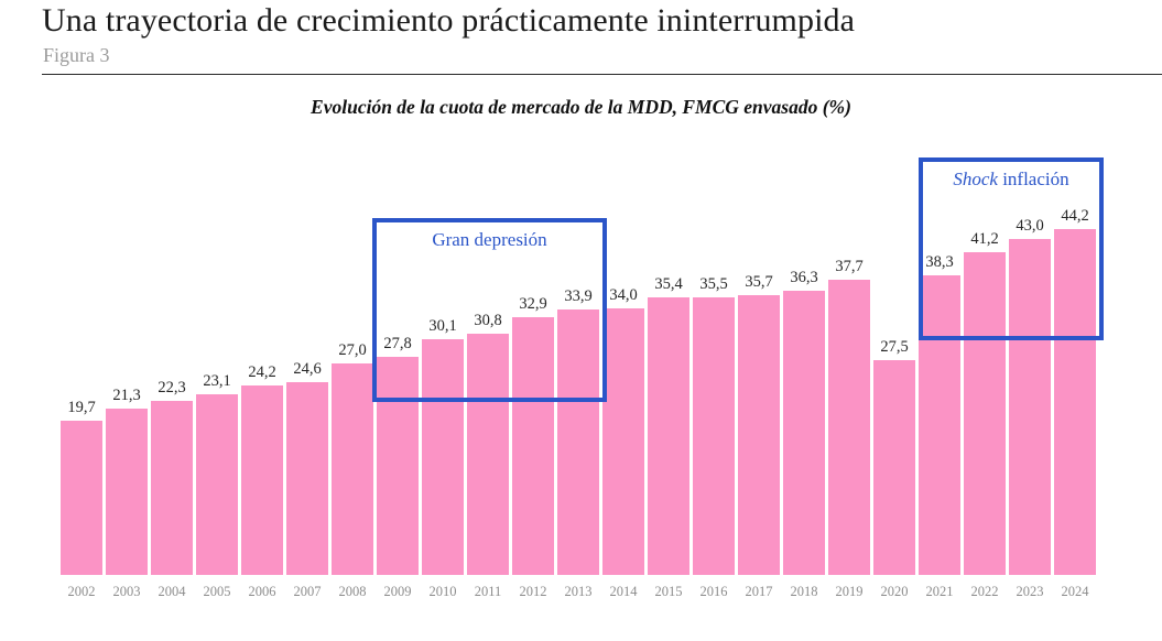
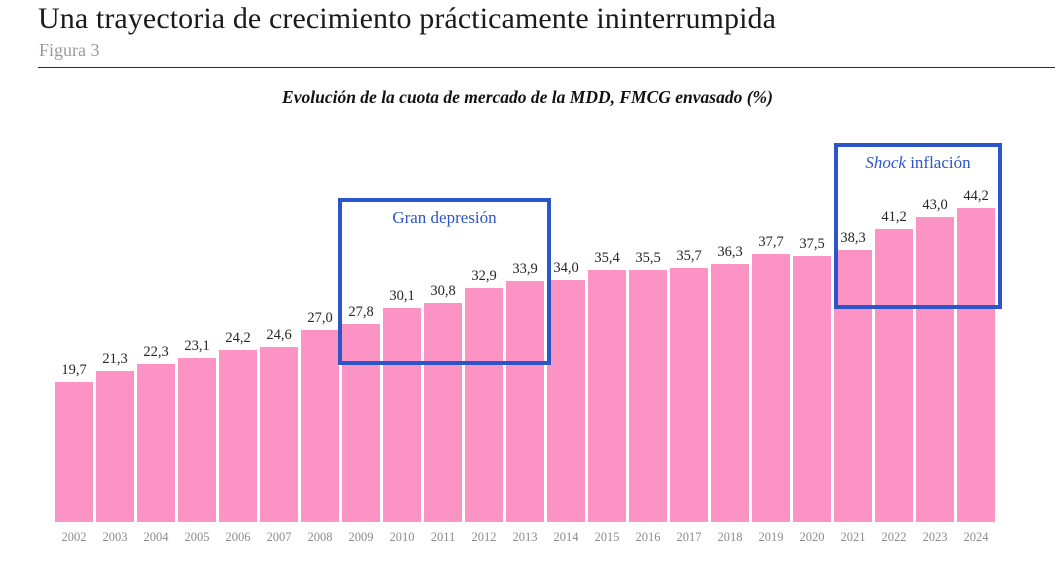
2020: 27,5 -> 37,5
